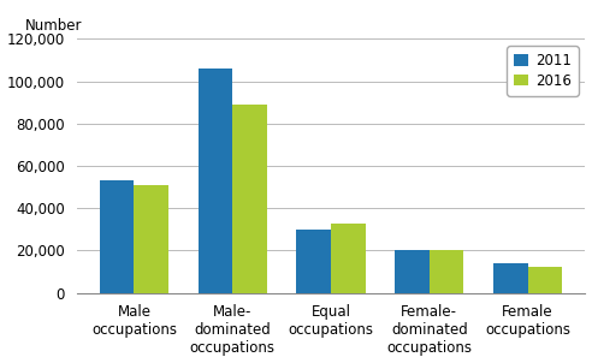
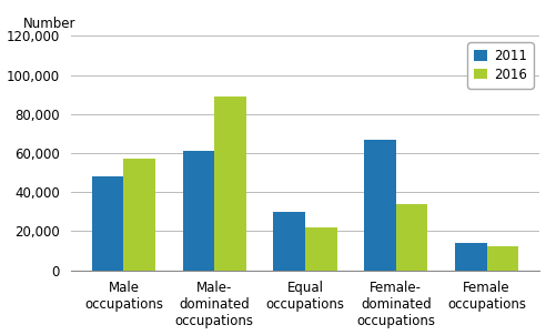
2011/Male occupations: 53,000 -> 48,000
2016/Male occupations: 51,000 -> 57,000
2011/Male- dominated occupations: 106,000 -> 61,000
2016/Equal occupations: 33,000 -> 22,000
2011/Female- dominated occupations: 20,000 -> 67,000
2016/Female- dominated occupations: 20,000 -> 34,000
